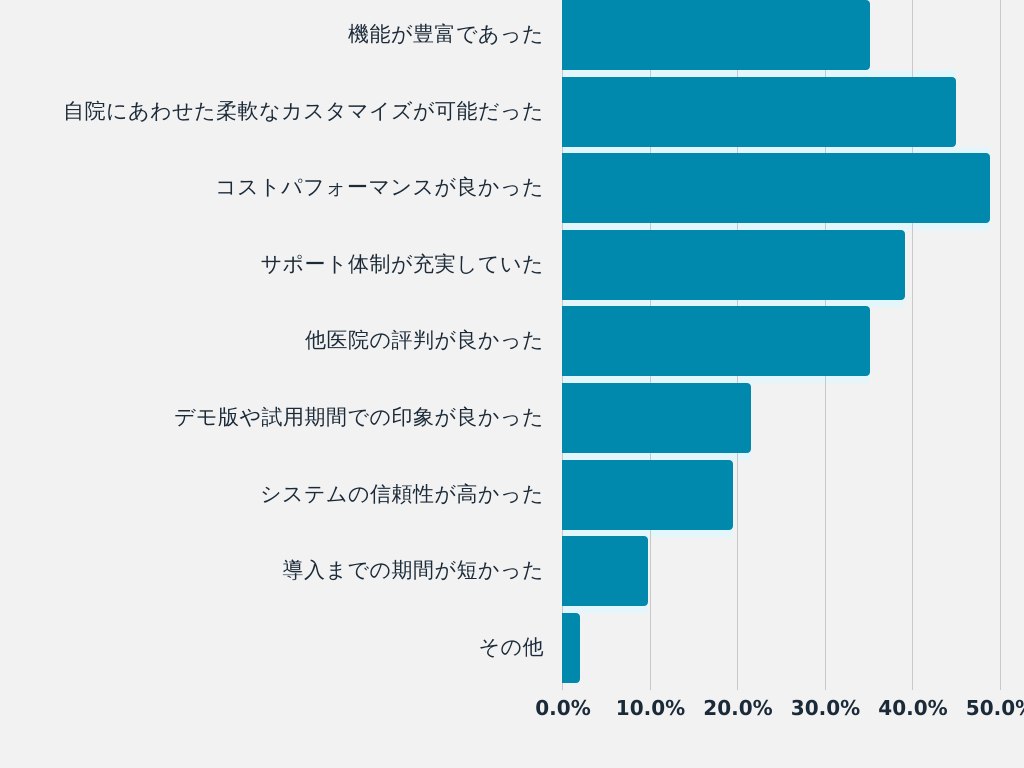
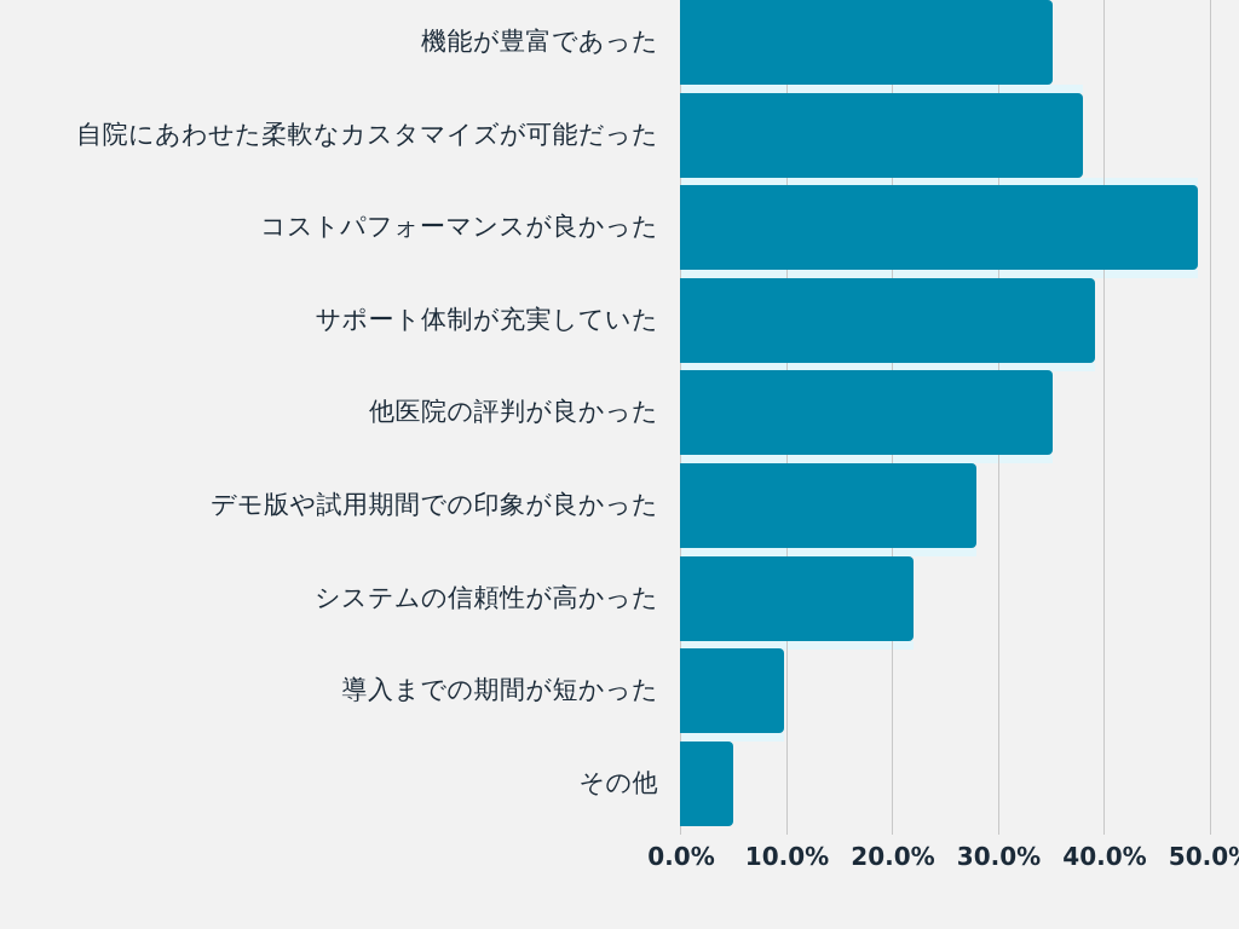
自院にあわせた柔軟なカスタマイズが可能だった: 45% -> 38%
デモ版や試用期間での印象が良かった: 22% -> 28%
システムの信頼性が高かった: 20% -> 22%
その他: 2% -> 5%
